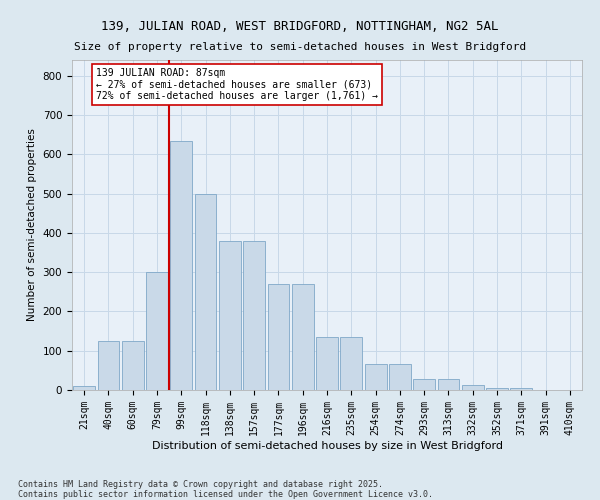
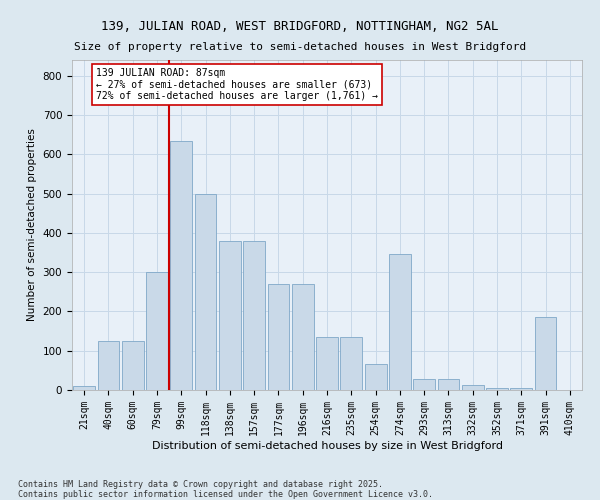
274sqm: 65 -> 345
391sqm: 1 -> 185
